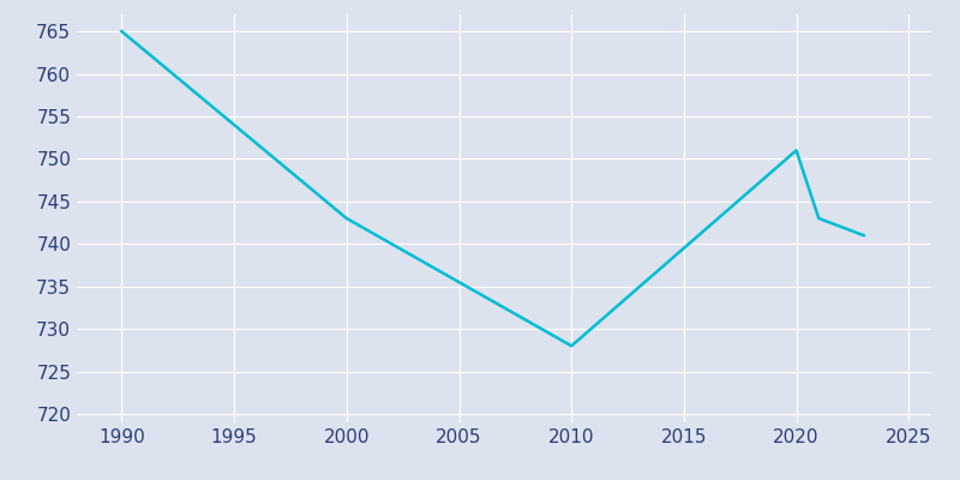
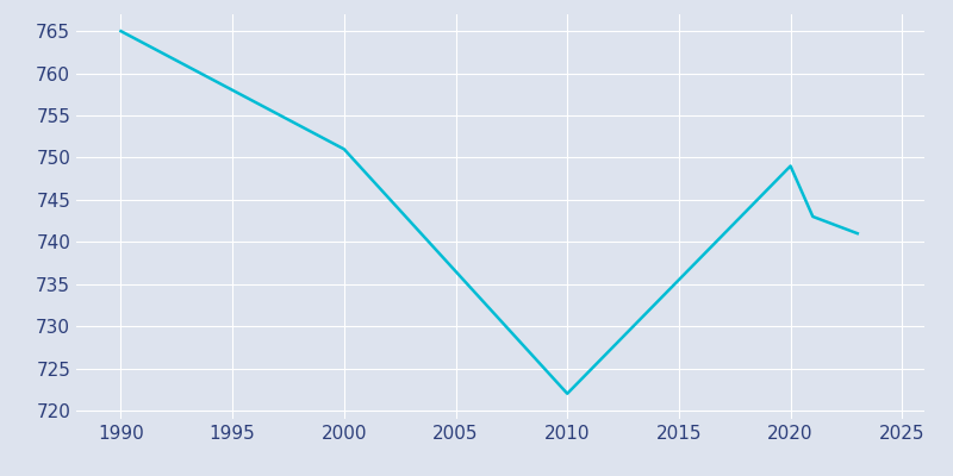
2000: 743 -> 751
2010: 728 -> 722
2020: 751 -> 749
